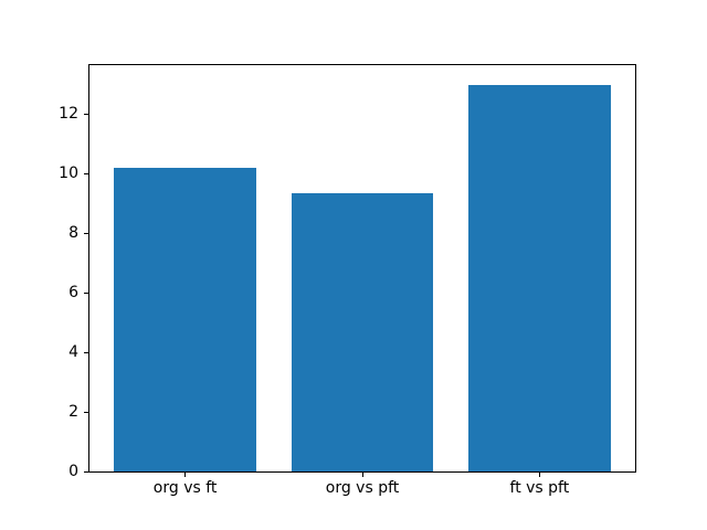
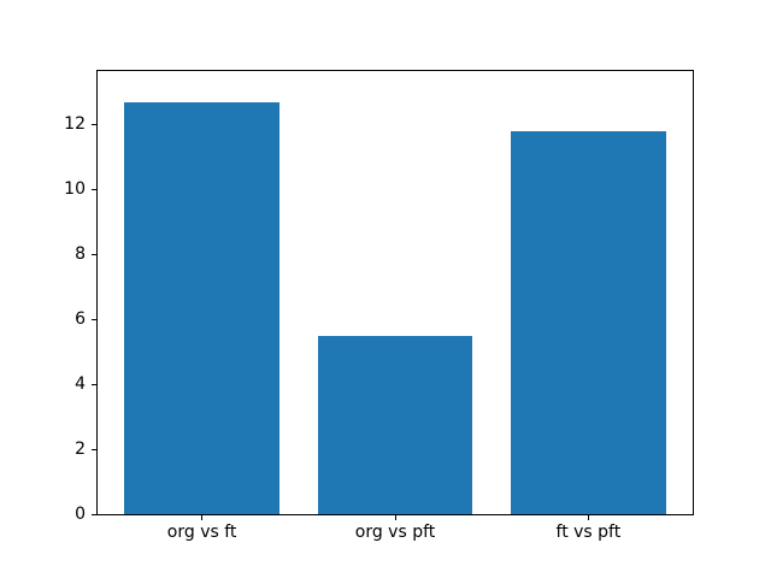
org vs ft: 10.2 -> 12.7
org vs pft: 9.3 -> 5.5
ft vs pft: 13.0 -> 11.8
